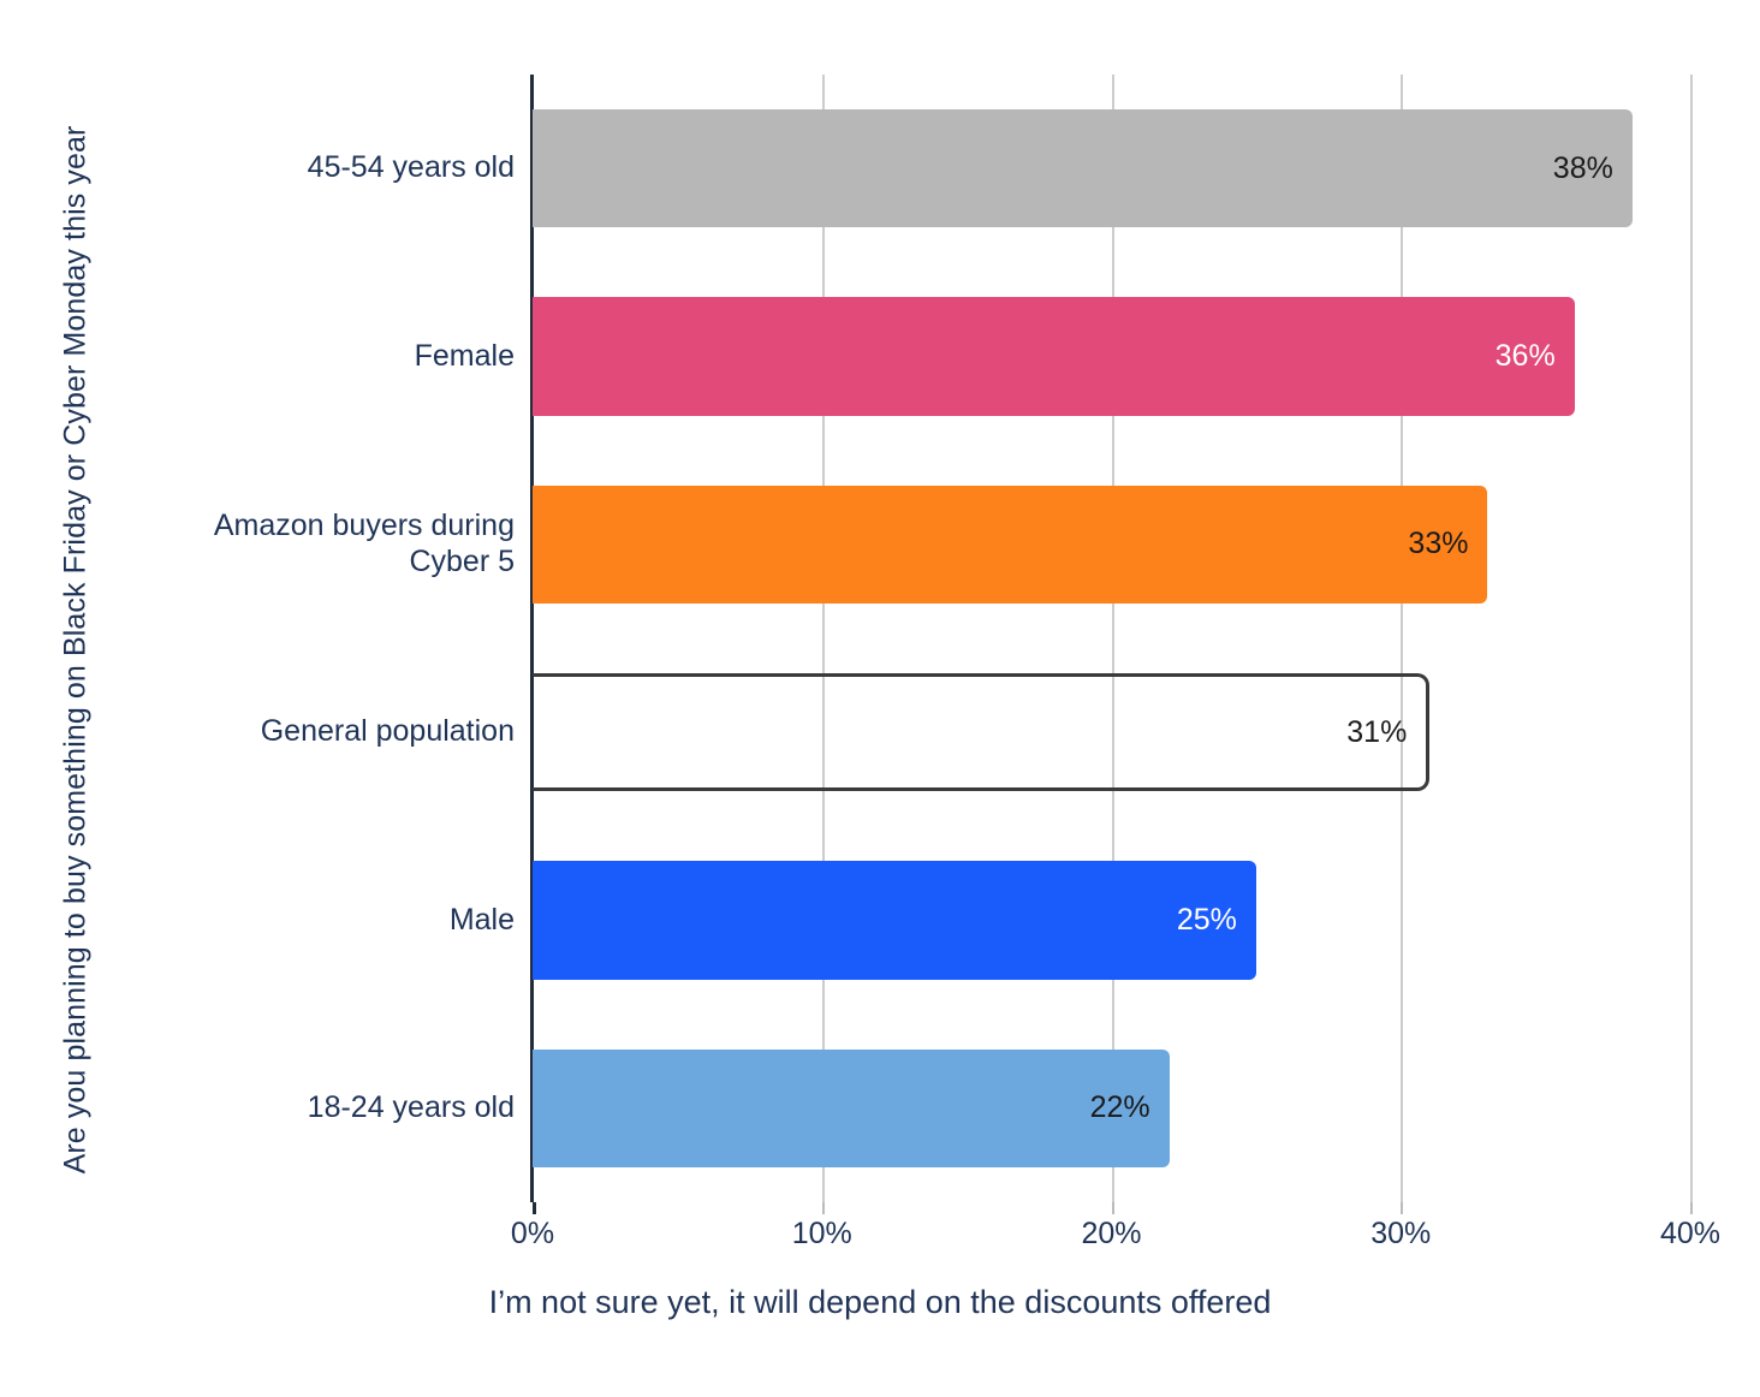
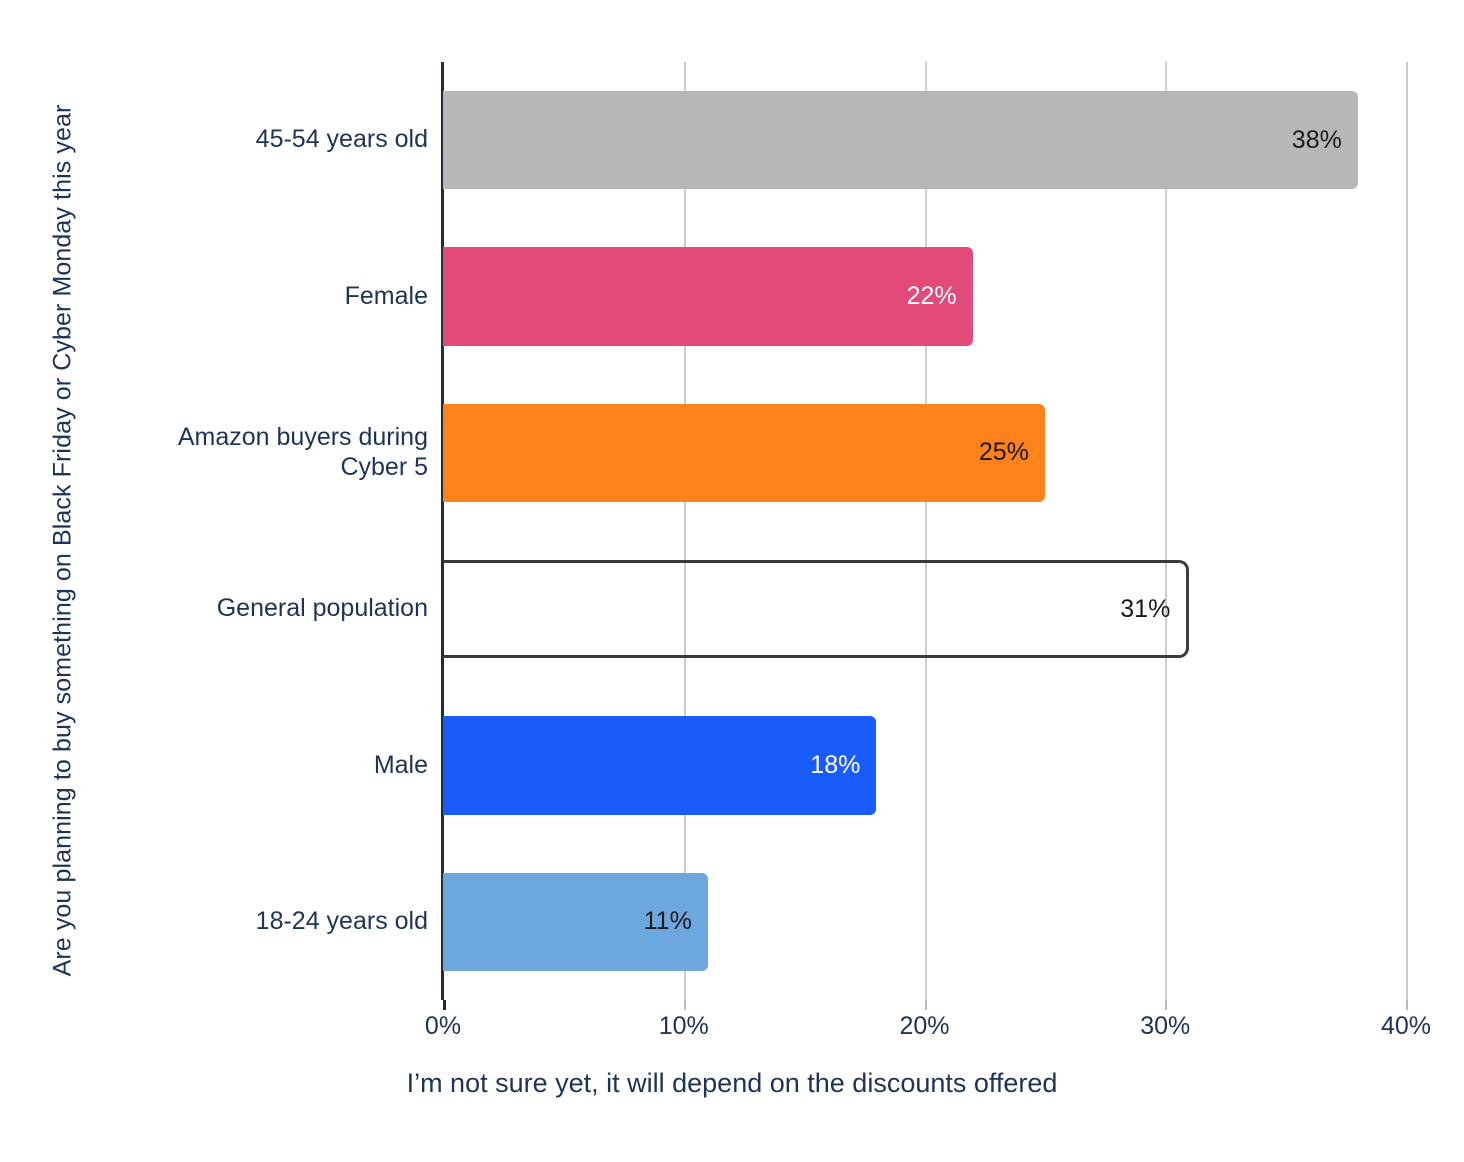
Female: 36% -> 22%
Amazon buyers during Cyber 5: 33% -> 25%
Male: 25% -> 18%
18-24 years old: 22% -> 11%
